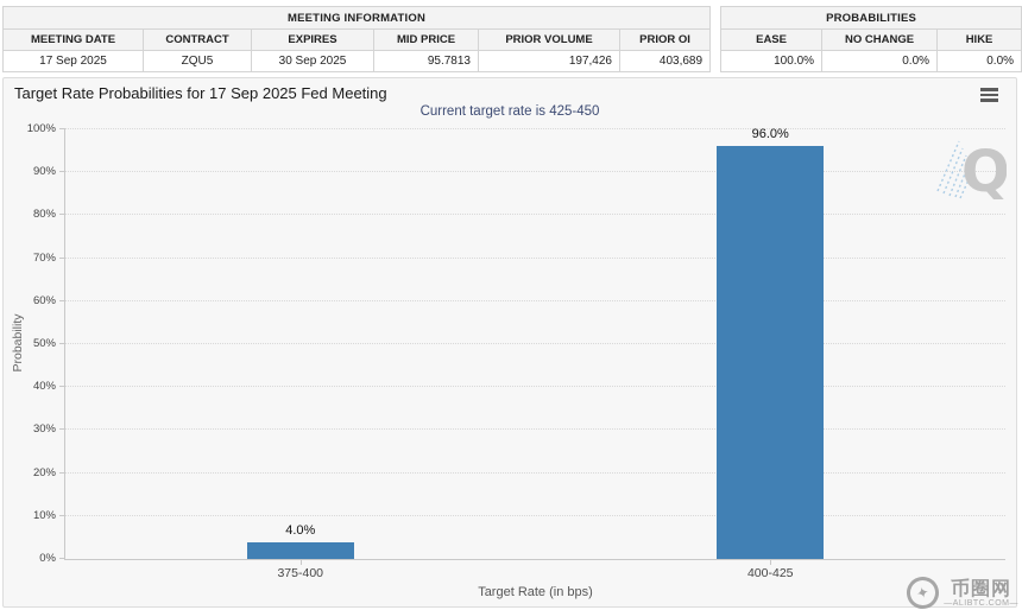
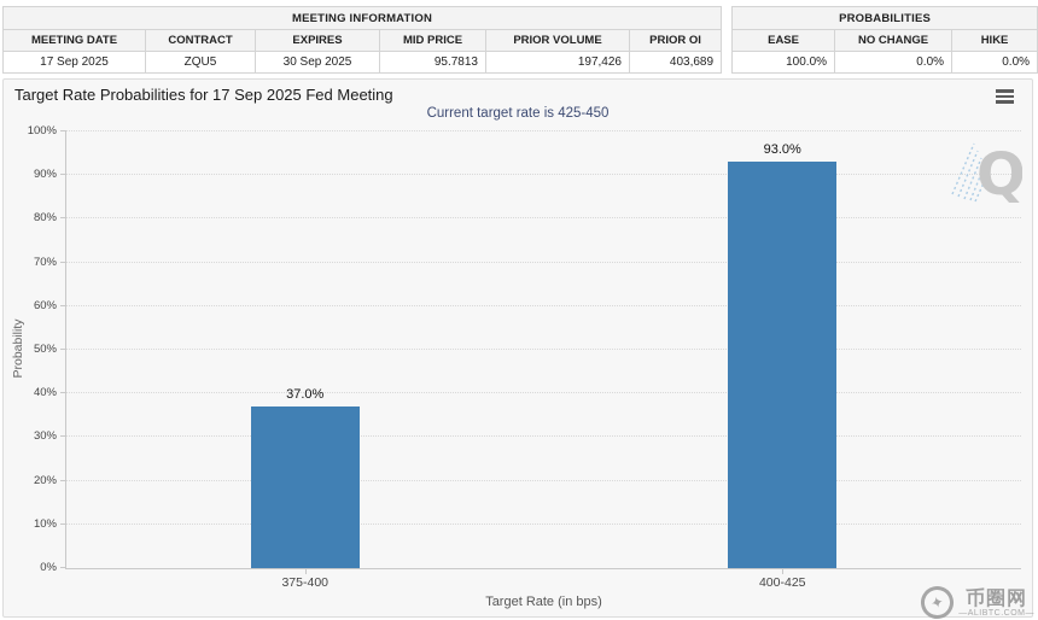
375-400: 4.0% -> 37.0%
400-425: 96.0% -> 93.0%
